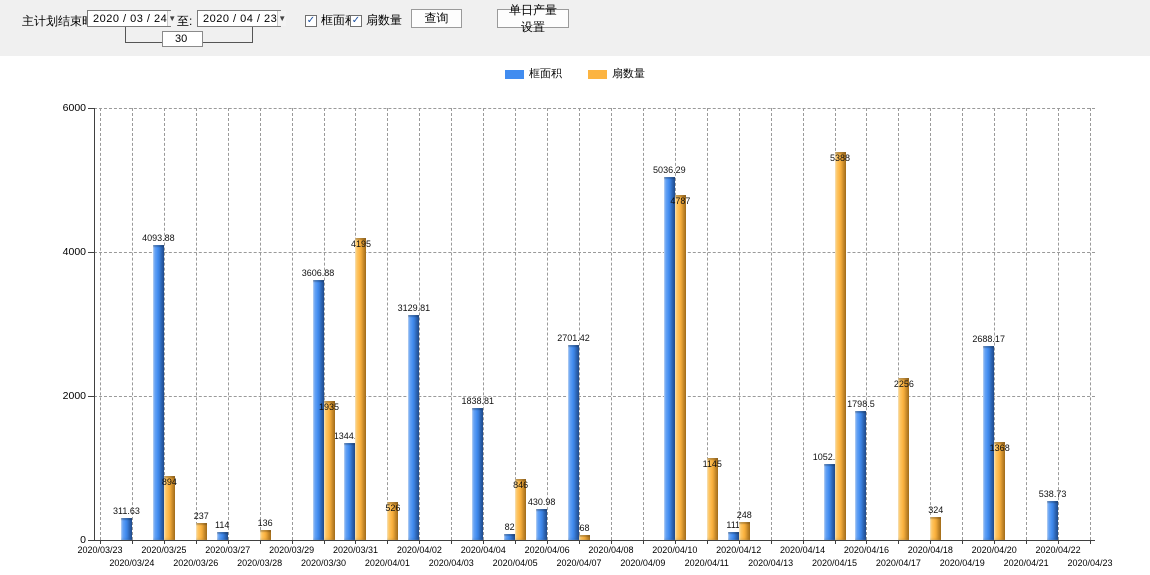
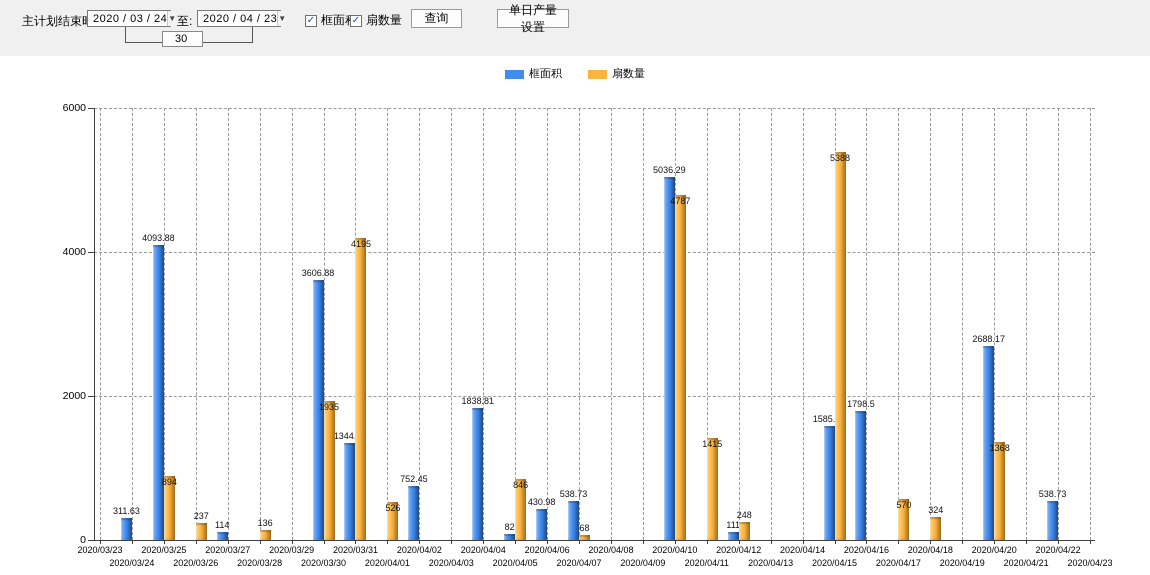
框面积/2020/04/02: 3129.81 -> 752.45
框面积/2020/04/07: 2701.42 -> 538.73
扇数量/2020/04/11: 1145 -> 1415
框面积/2020/04/15: 1052.89 -> 1585.96
扇数量/2020/04/17: 2256 -> 570
